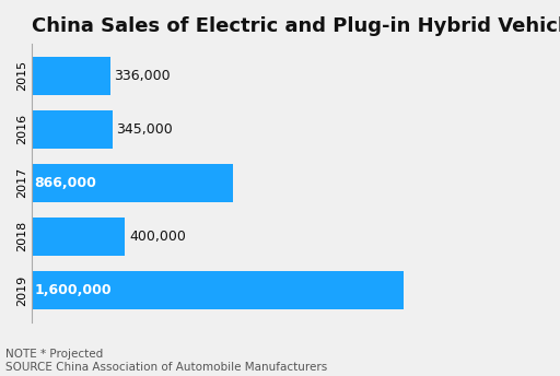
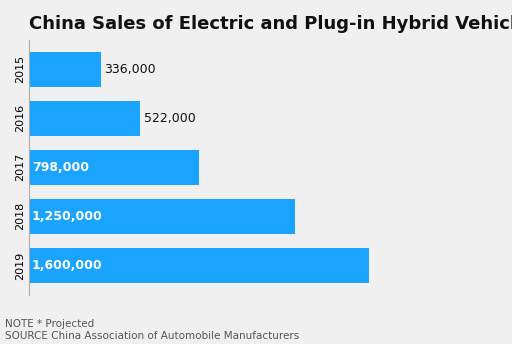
2016: 345,000 -> 522,000
2017: 866,000 -> 798,000
2018: 400,000 -> 1,250,000
